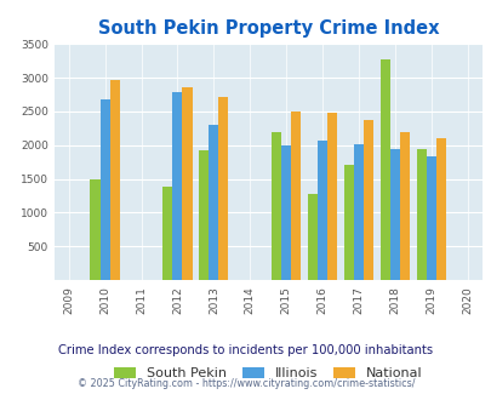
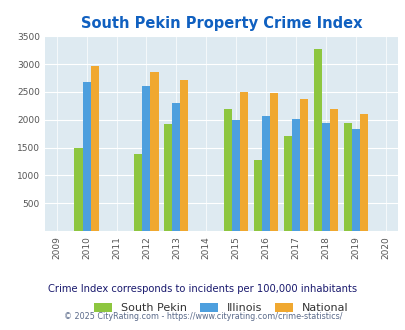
Illinois/2012: 2780 -> 2600
